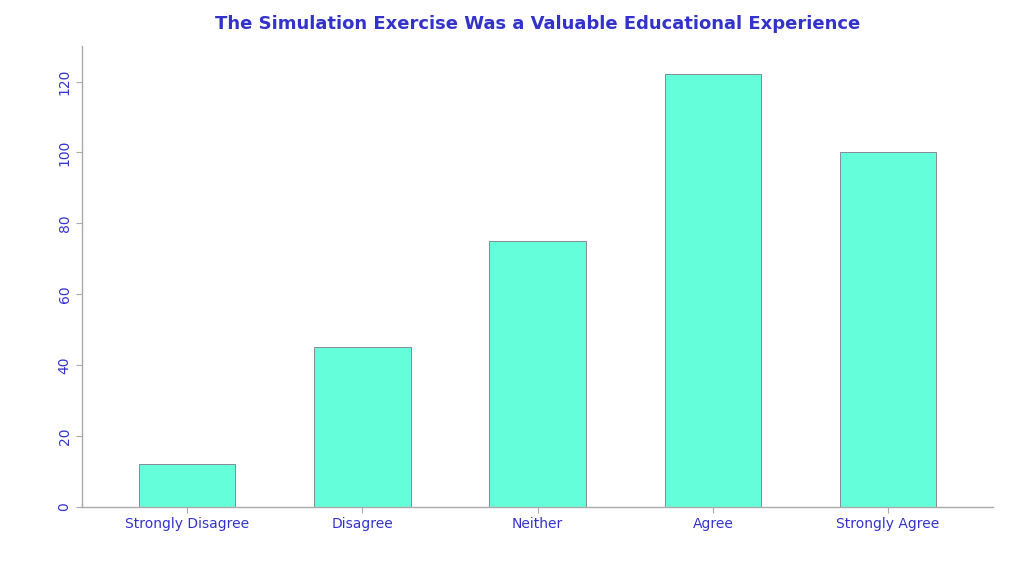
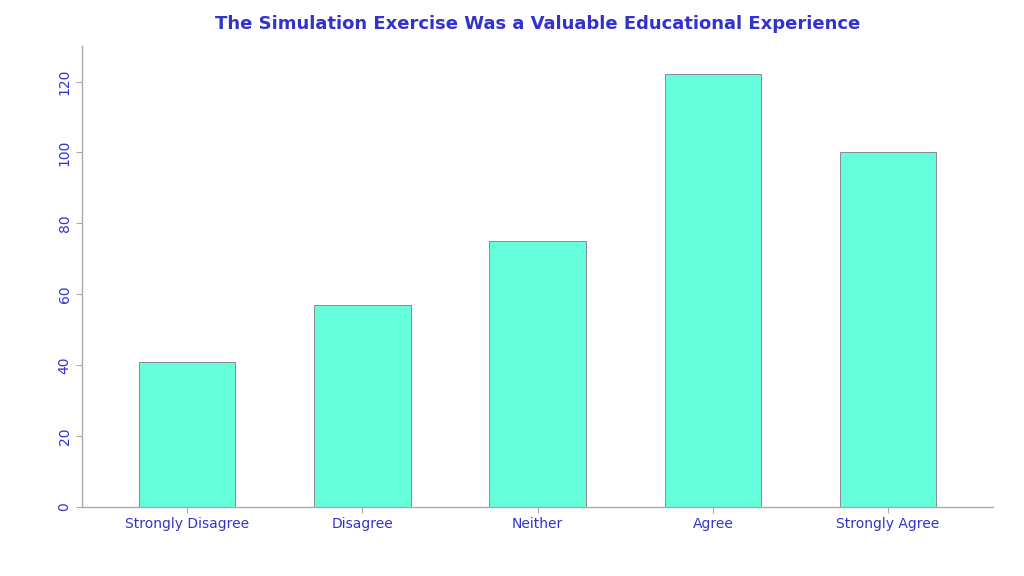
Strongly Disagree: 12 -> 41
Disagree: 45 -> 57
